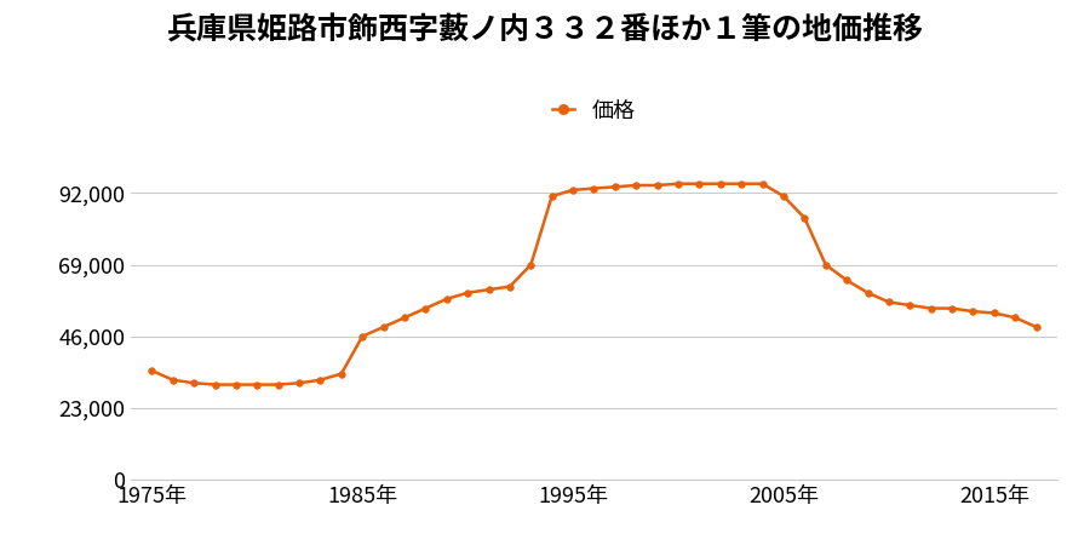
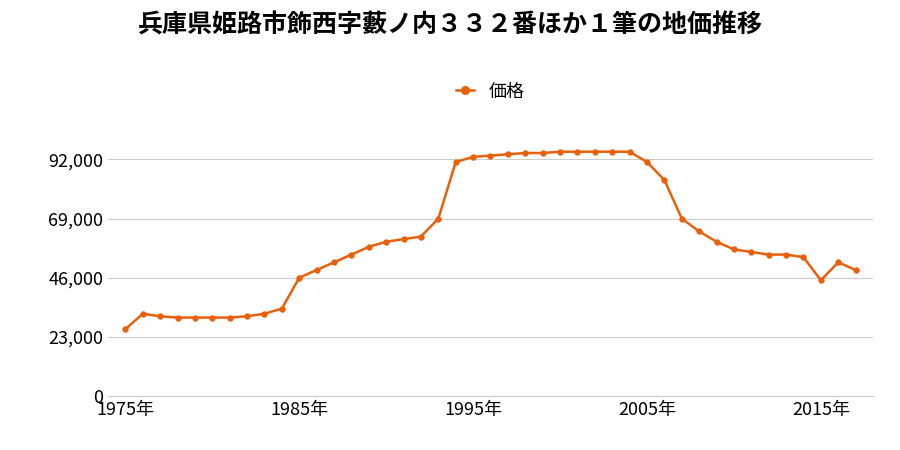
1975年: 35,000 -> 26,000
2015年: 53,500 -> 45,000
